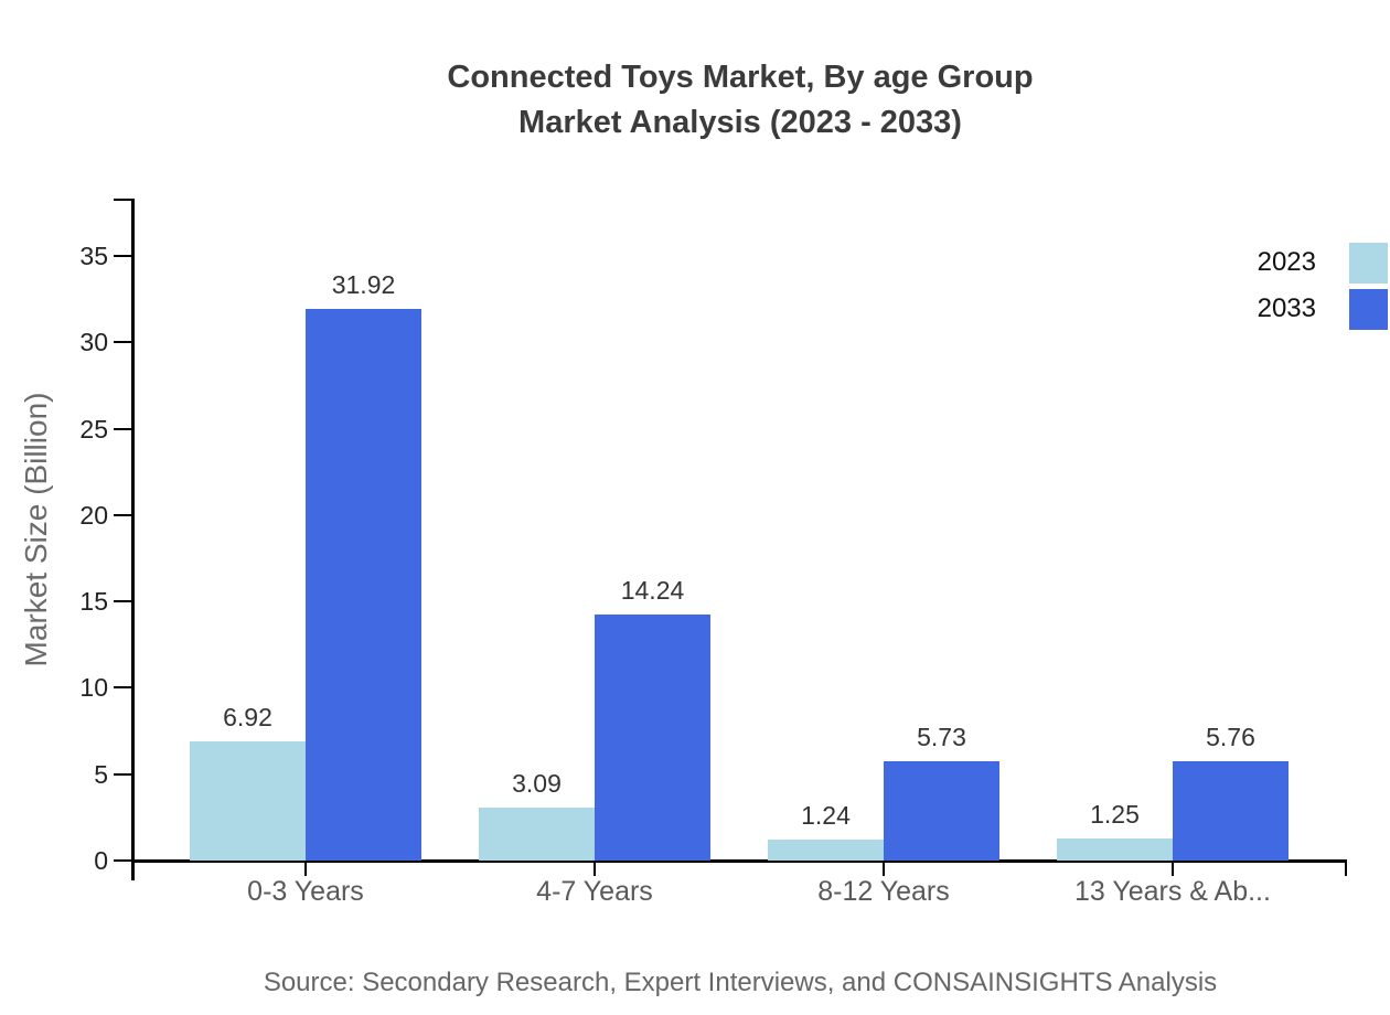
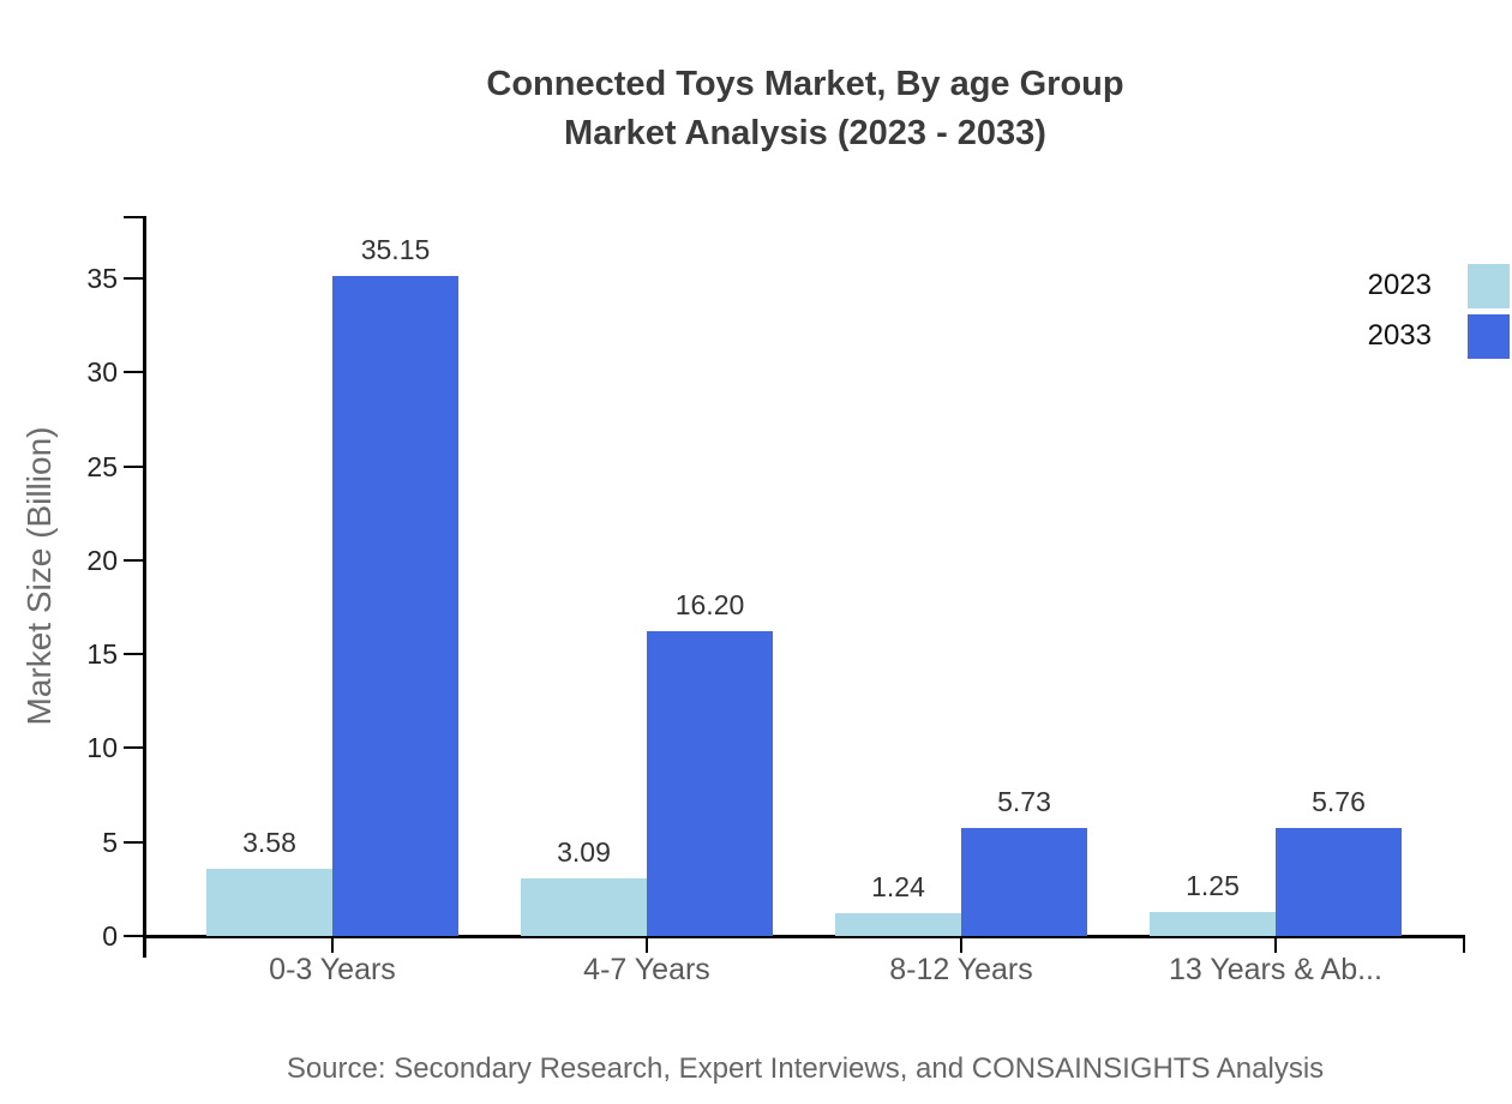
2023/0-3 Years: 6.92 -> 3.58
2033/0-3 Years: 31.92 -> 35.15
2033/4-7 Years: 14.24 -> 16.20
